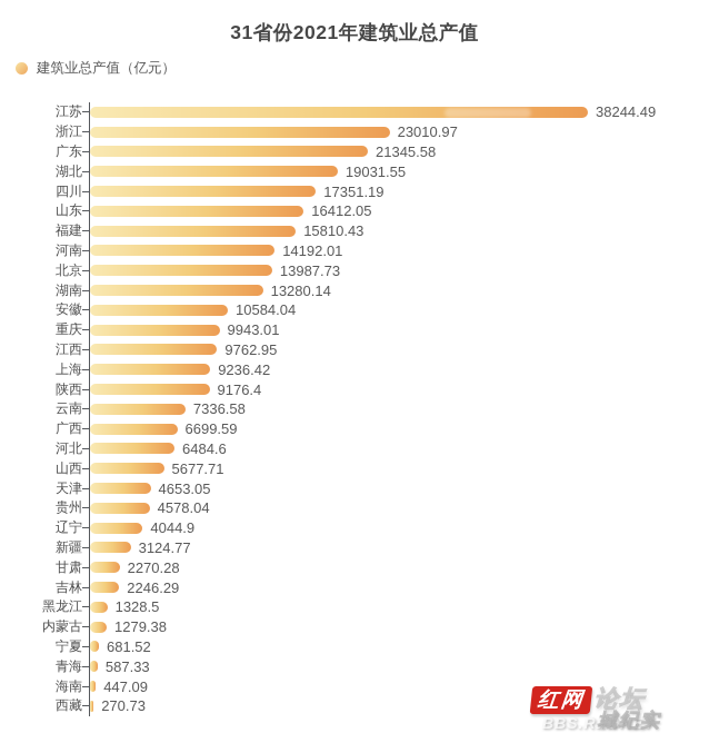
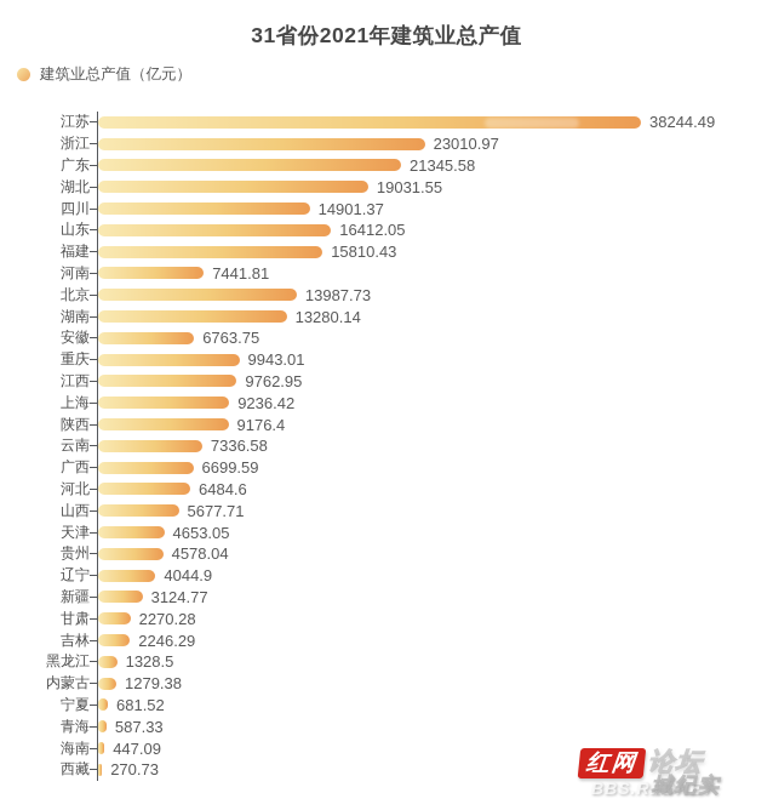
四川: 17351.19 -> 14901.37
河南: 14192.01 -> 7441.81
安徽: 10584.04 -> 6763.75
